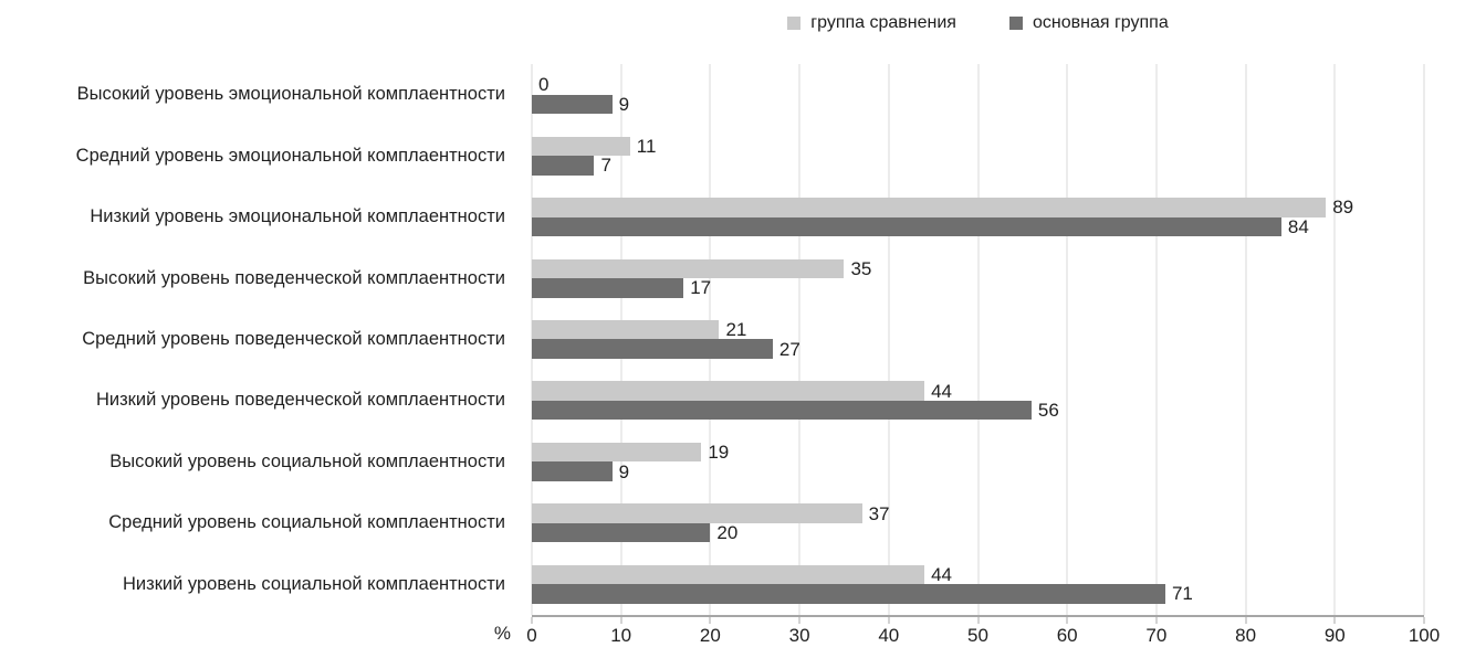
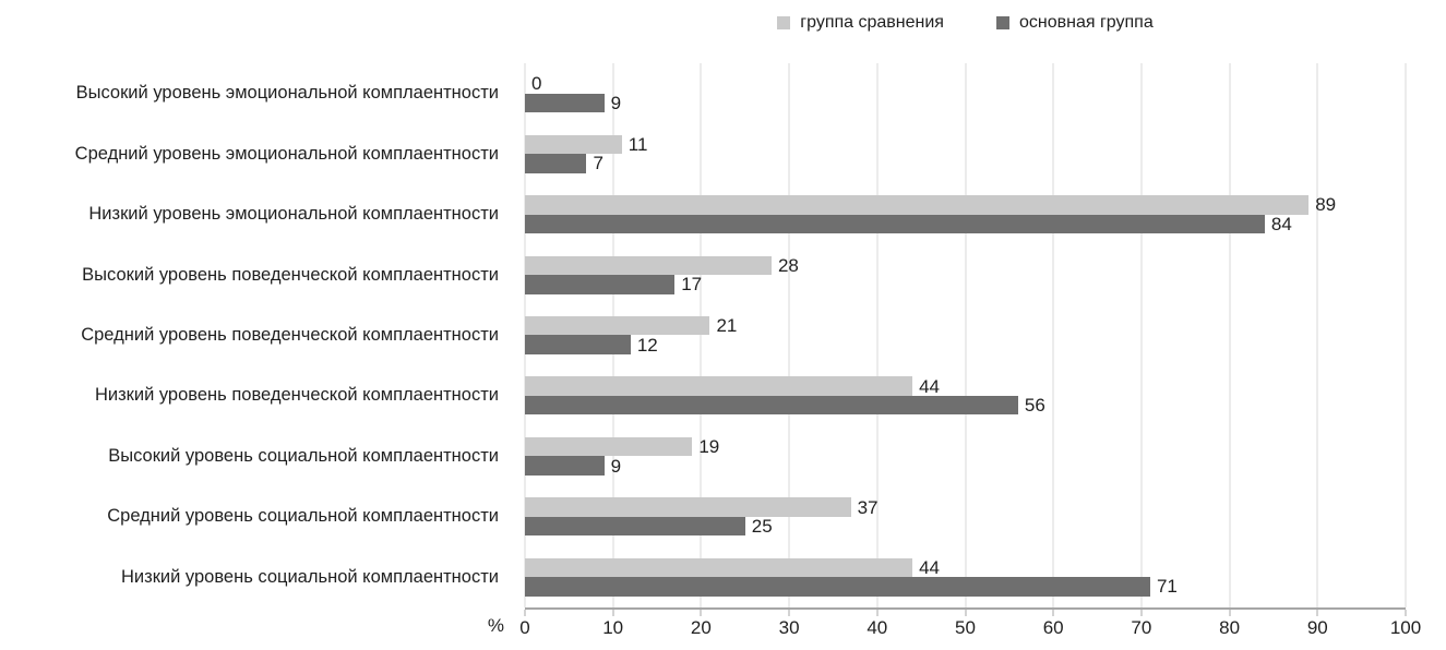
группа сравнения/Высокий уровень поведенческой комплаентности: 35 -> 28
основная группа/Средний уровень поведенческой комплаентности: 27 -> 12
основная группа/Средний уровень социальной комплаентности: 20 -> 25
